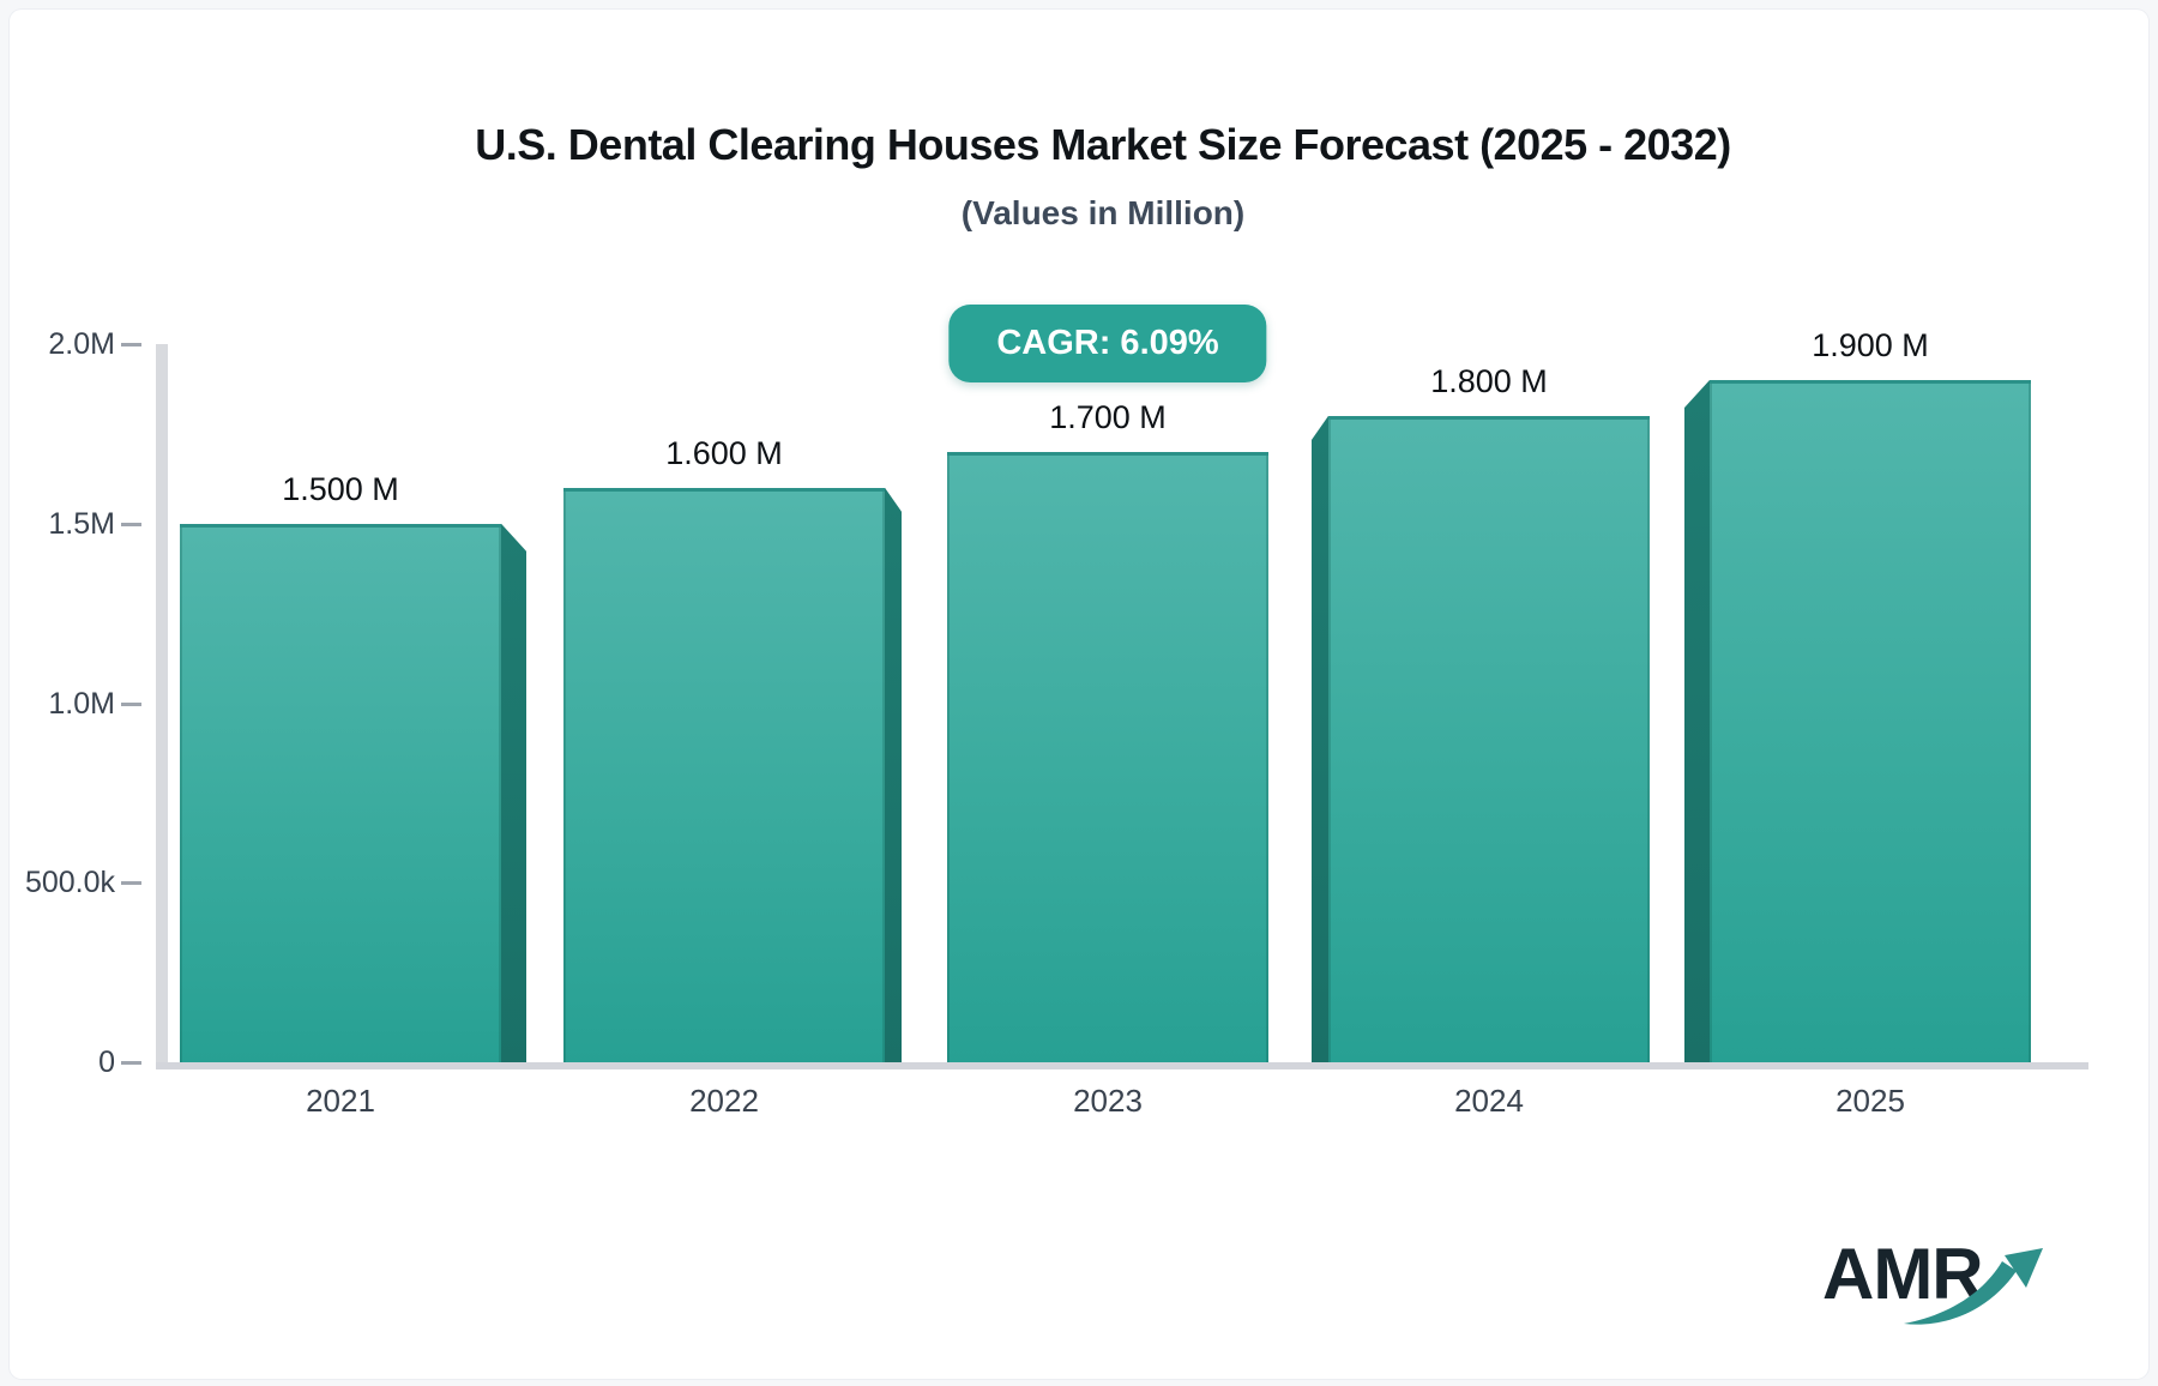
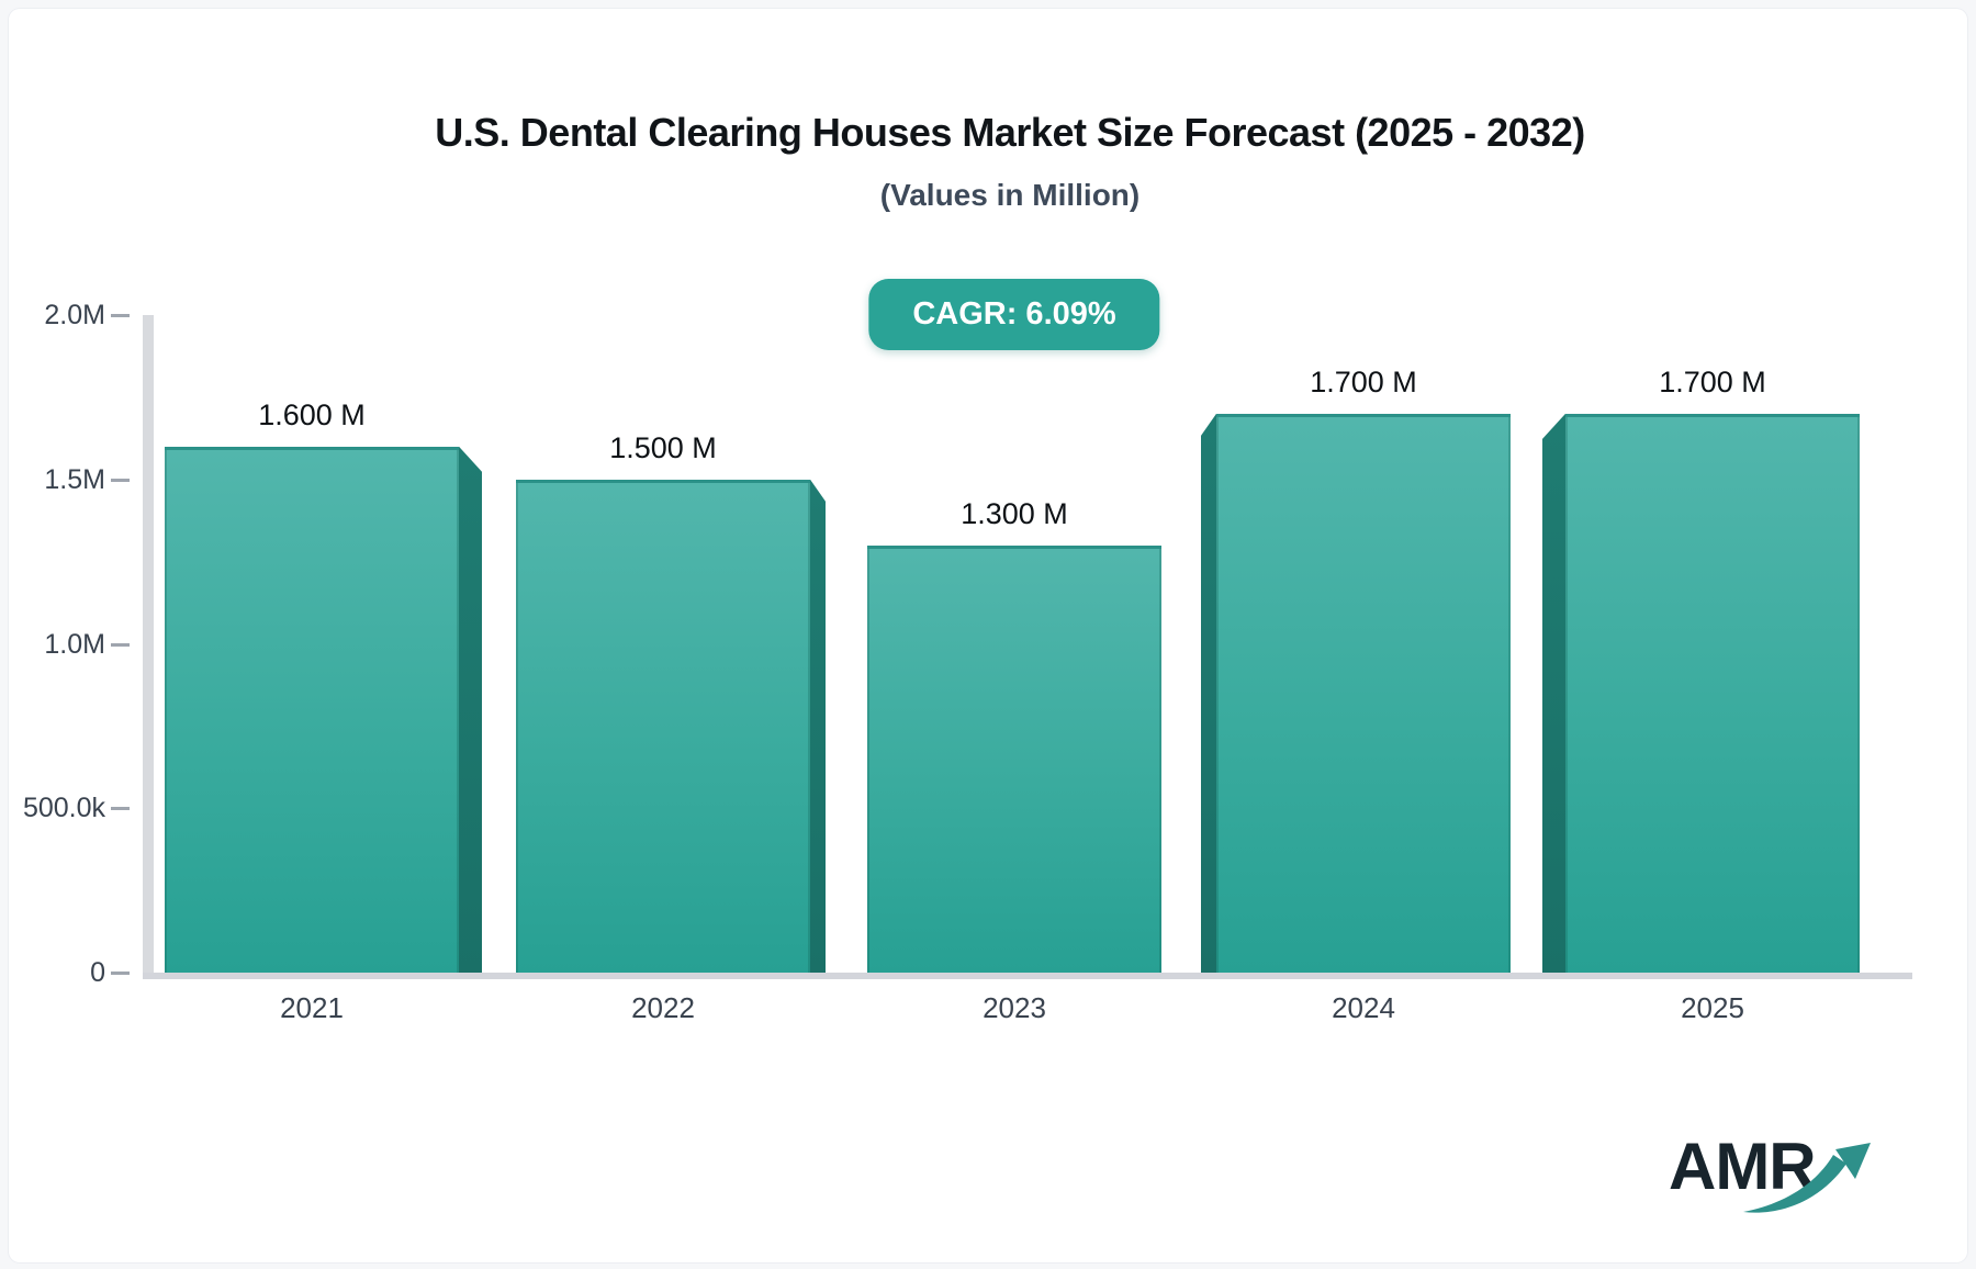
2021: 1.500 -> 1.600
2022: 1.600 -> 1.500
2023: 1.700 -> 1.300
2024: 1.800 -> 1.700
2025: 1.900 -> 1.700
